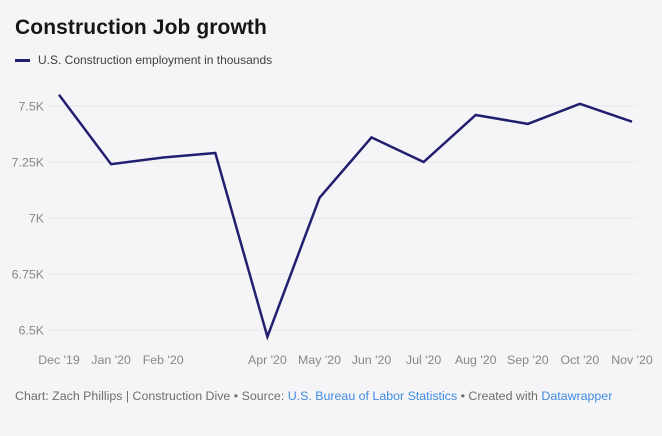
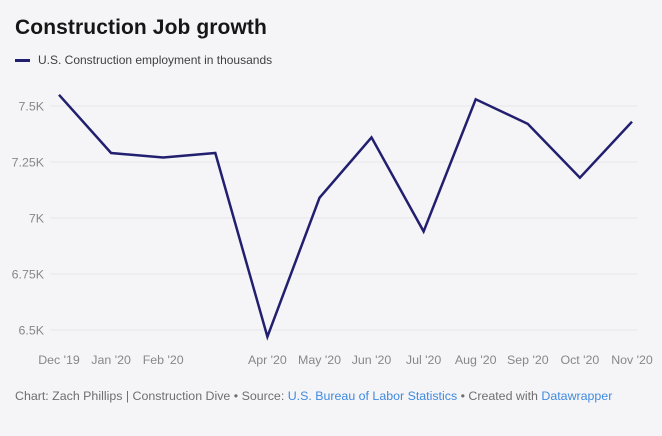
Jan '20: 7.24K -> 7.29K
Jul '20: 7.25K -> 6.94K
Aug '20: 7.46K -> 7.53K
Oct '20: 7.51K -> 7.18K
